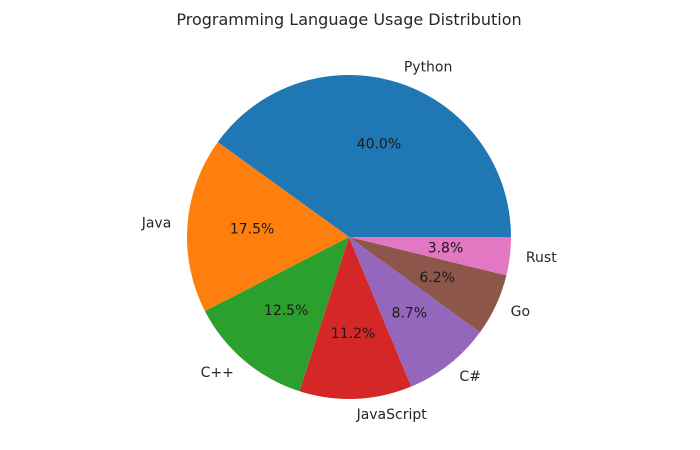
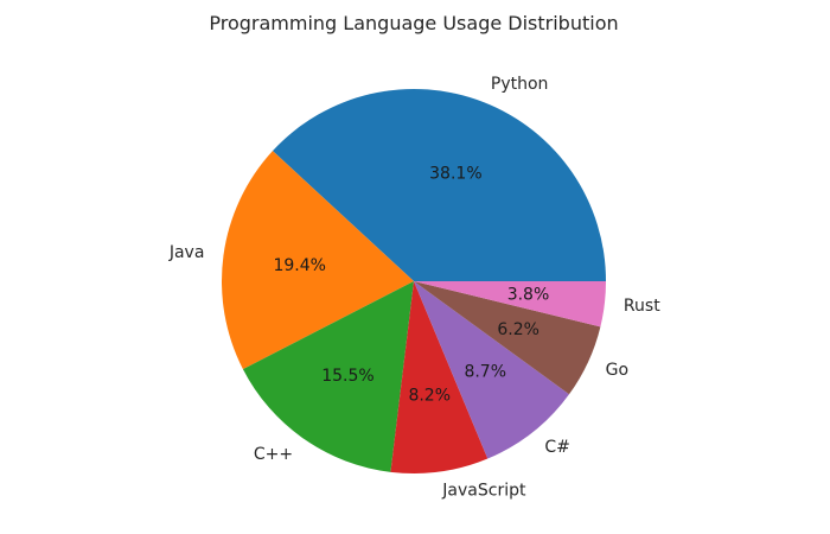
Python: 40.0% -> 38.1%
Java: 17.5% -> 19.4%
C++: 12.5% -> 15.5%
JavaScript: 11.2% -> 8.2%
